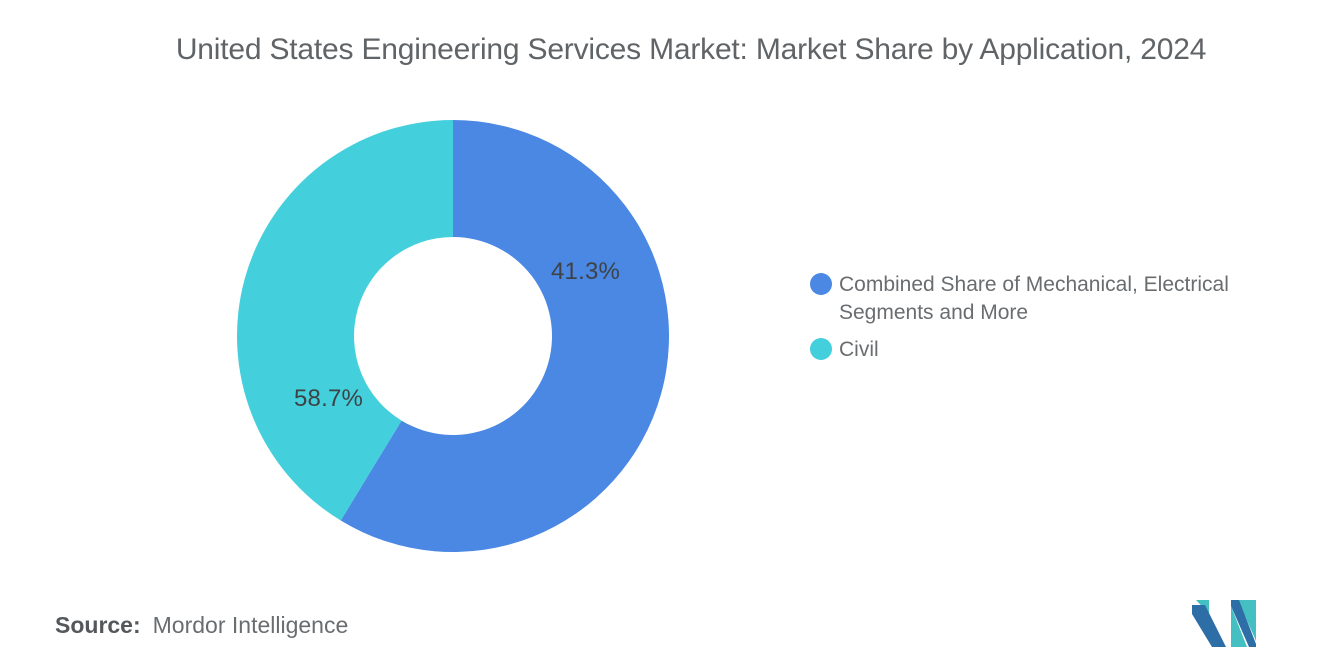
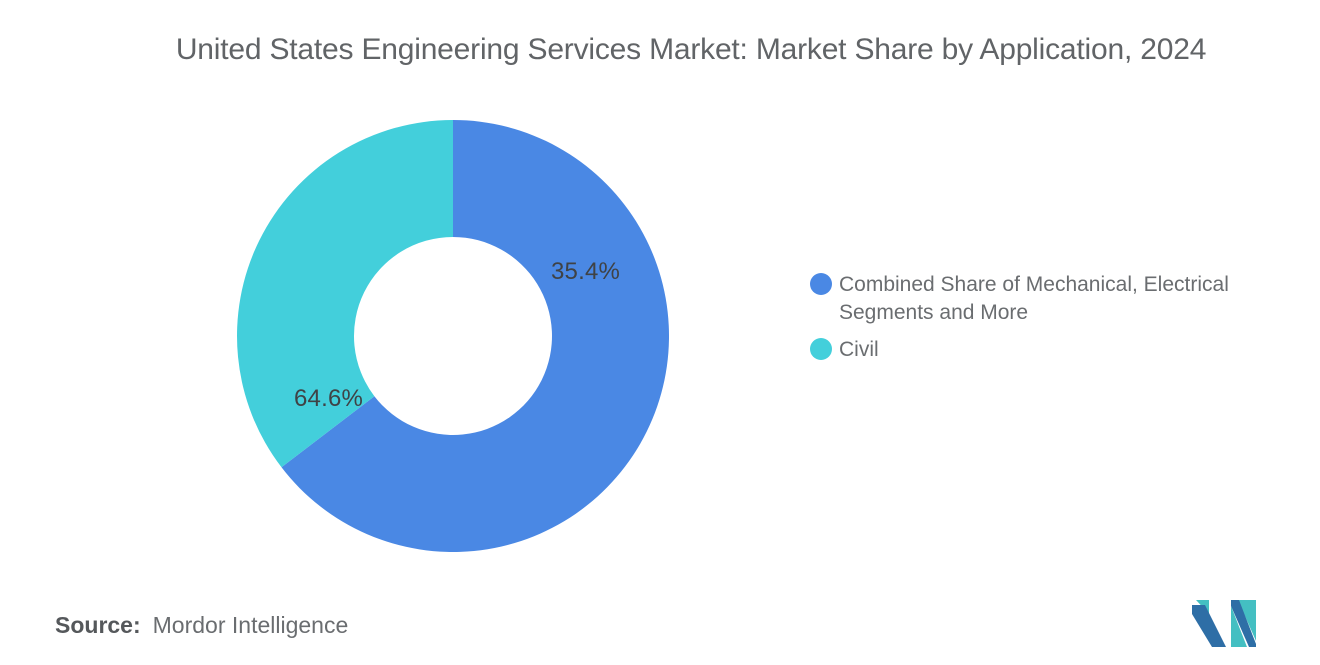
Combined Share of Mechanical, Electrical Segments and More: 58.7% -> 64.6%
Civil: 41.3% -> 35.4%
